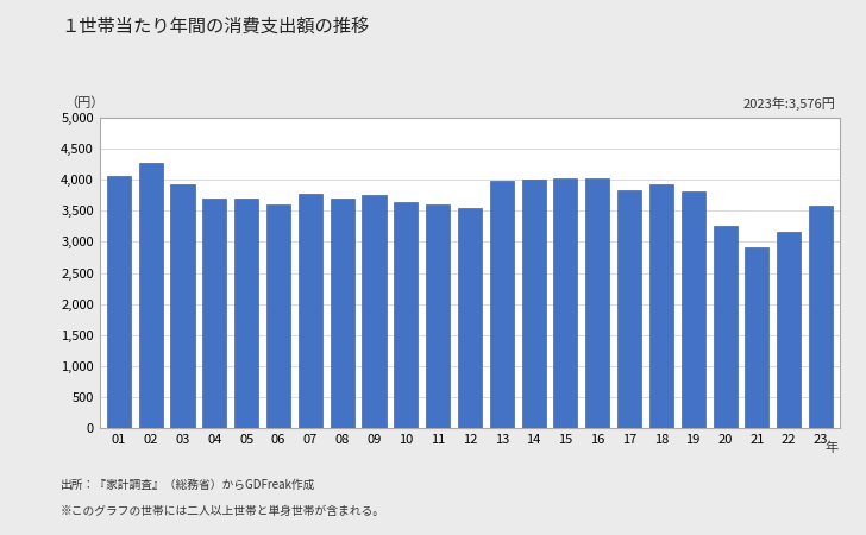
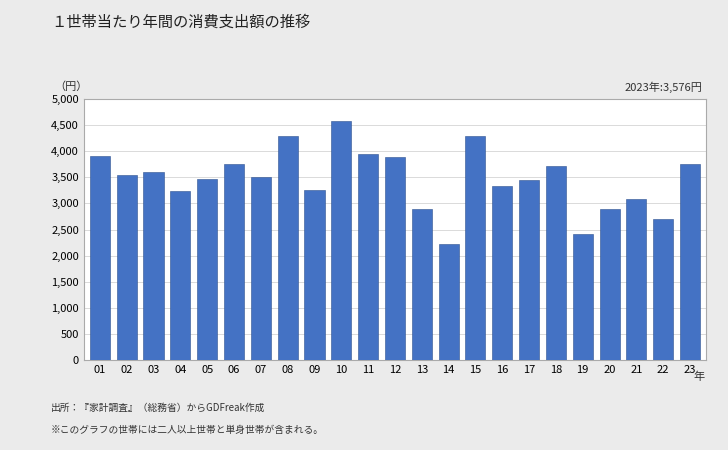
01: 4,060 -> 3,900
02: 4,280 -> 3,540
03: 3,920 -> 3,600
04: 3,700 -> 3,240
05: 3,700 -> 3,460
06: 3,600 -> 3,760
07: 3,780 -> 3,500
08: 3,700 -> 4,300
09: 3,760 -> 3,260
10: 3,640 -> 4,580
11: 3,600 -> 3,940
12: 3,540 -> 3,880
13: 3,980 -> 2,900
14: 4,000 -> 2,220
15: 4,030 -> 4,300
16: 4,030 -> 3,340
17: 3,830 -> 3,440
18: 3,930 -> 3,720
19: 3,820 -> 2,420
20: 3,250 -> 2,900
21: 2,920 -> 3,080
22: 3,160 -> 2,700
23: 3,580 -> 3,760
